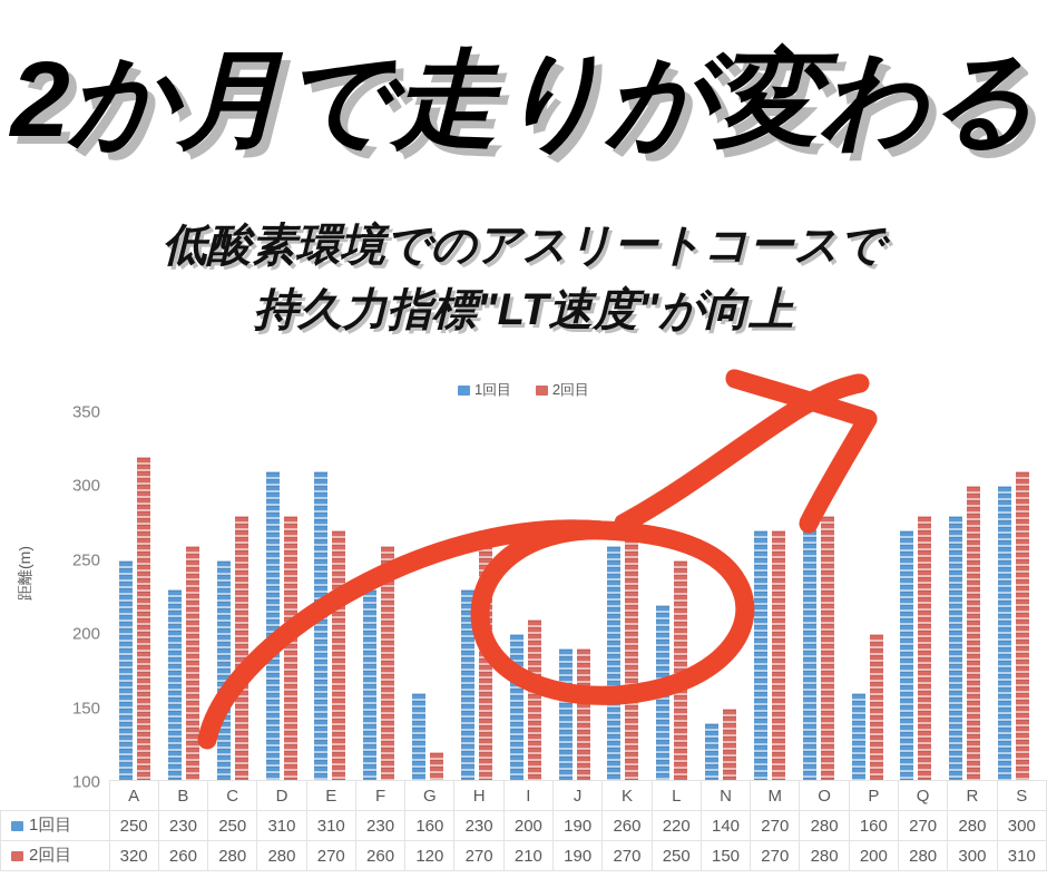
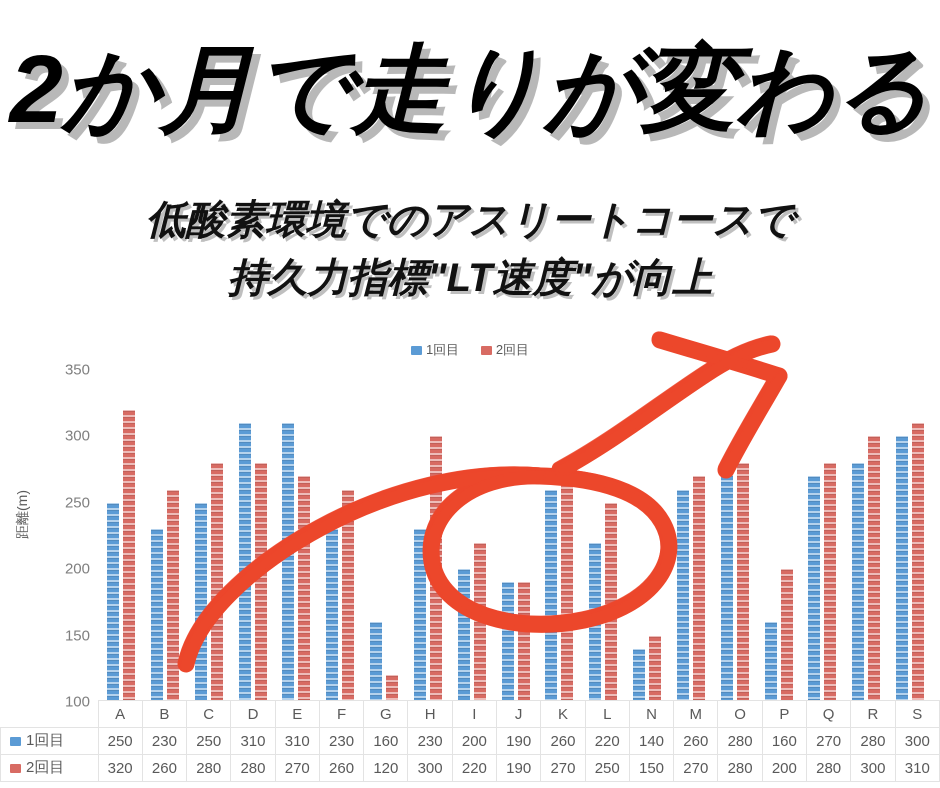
2回目/H: 270 -> 300
2回目/I: 210 -> 220
1回目/M: 270 -> 260
